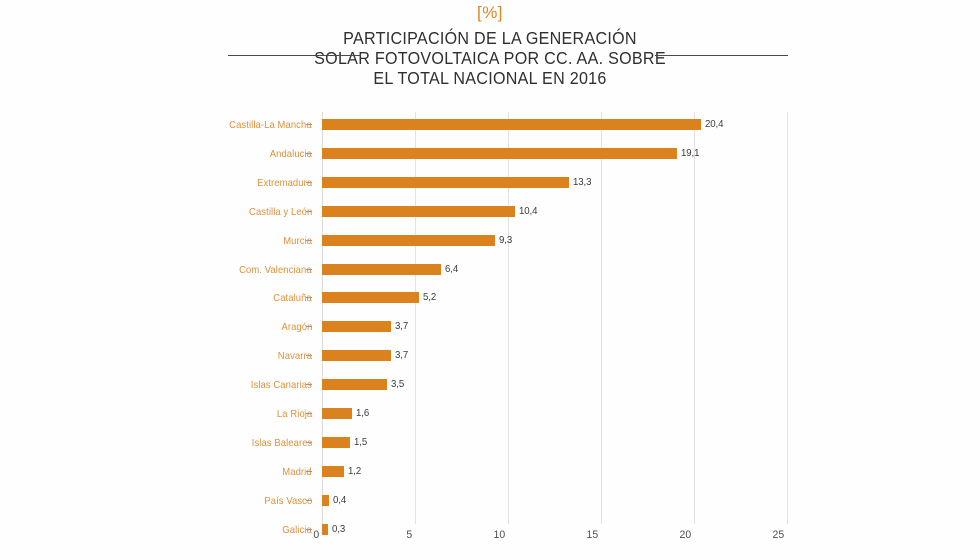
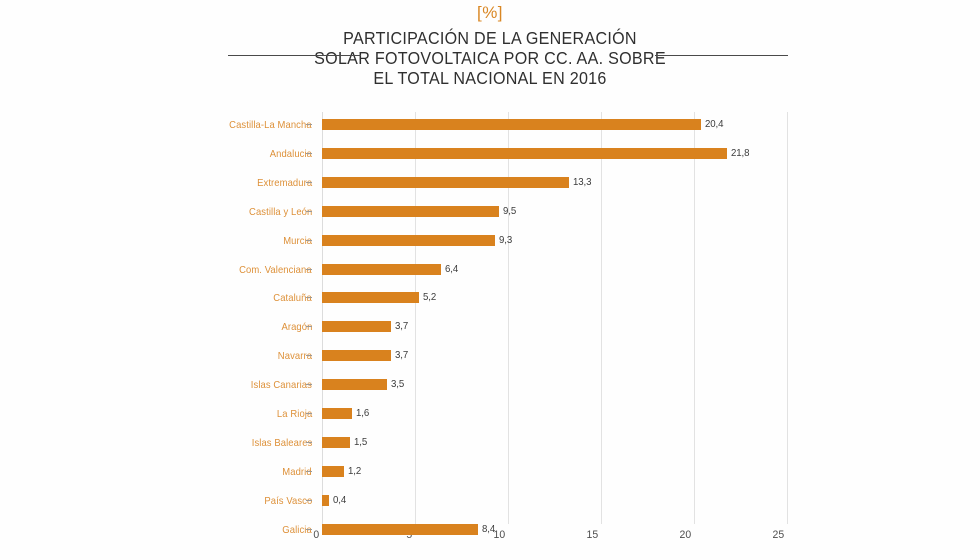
Andalucia: 19,1 -> 21,8
Castilla y León: 10,4 -> 9,5
Galicia: 0,3 -> 8,4
